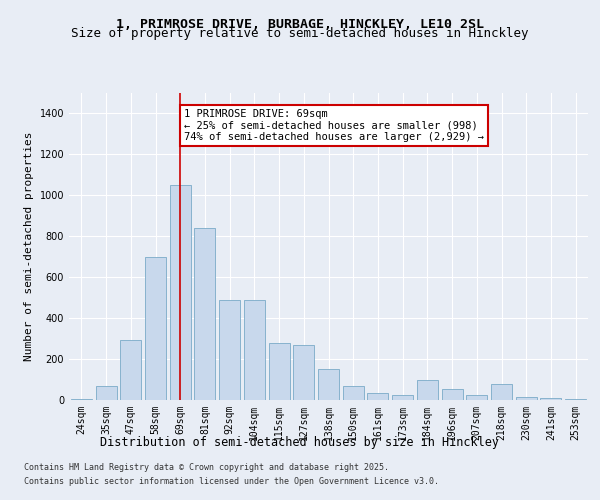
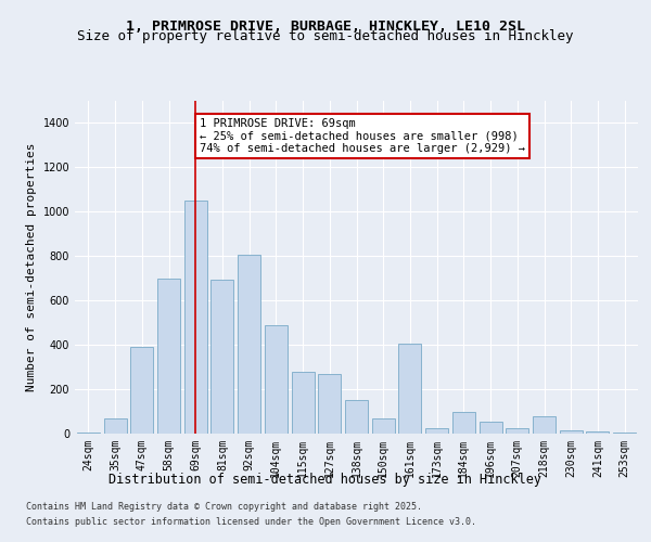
47sqm: 295 -> 390
81sqm: 840 -> 695
92sqm: 490 -> 805
161sqm: 35 -> 405
